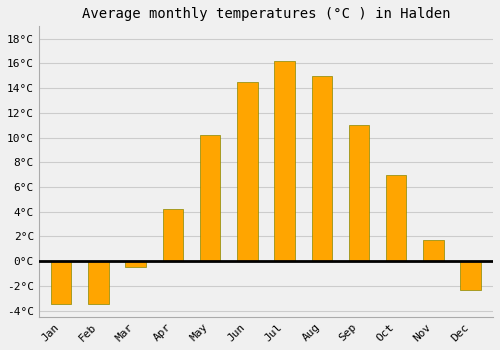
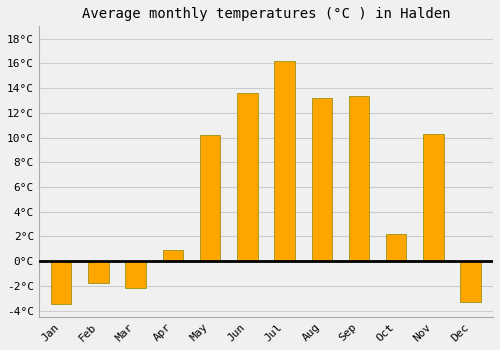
Feb: -3.5°C -> -1.8°C
Mar: -0.5°C -> -2.2°C
Apr: 4.2°C -> 0.9°C
Jun: 14.5°C -> 13.6°C
Aug: 15.0°C -> 13.2°C
Sep: 11.0°C -> 13.4°C
Oct: 7.0°C -> 2.2°C
Nov: 1.7°C -> 10.3°C
Dec: -2.3°C -> -3.3°C
